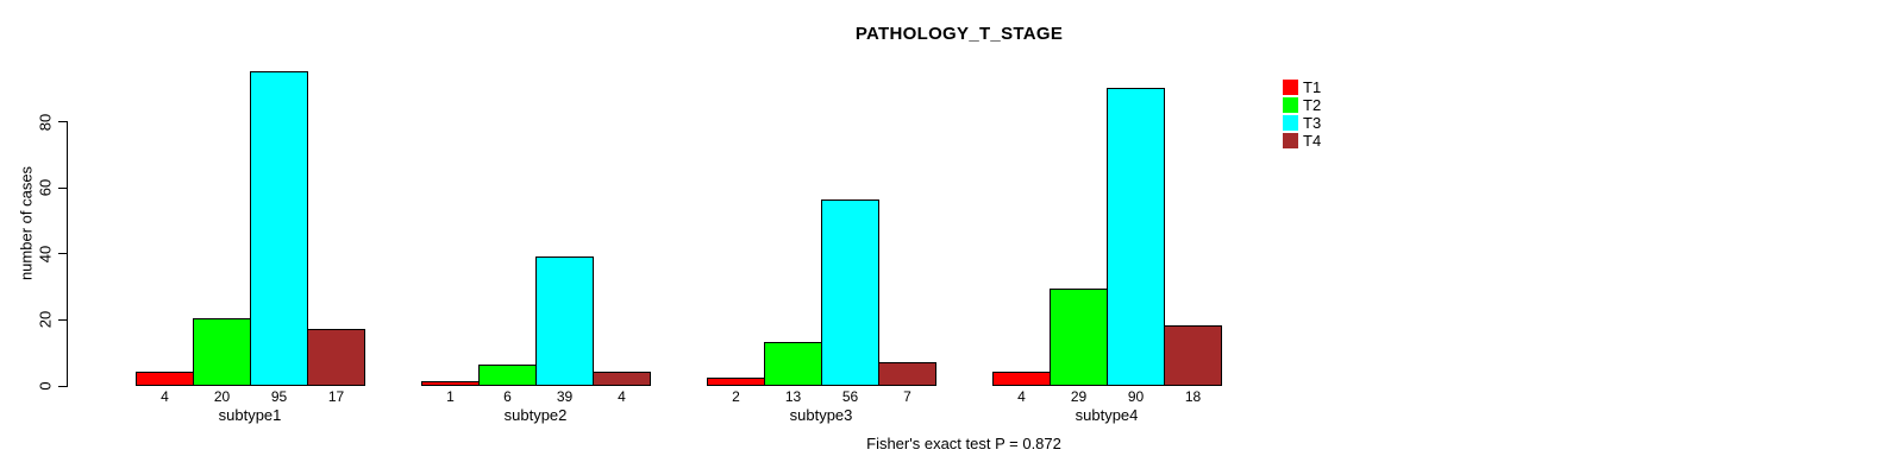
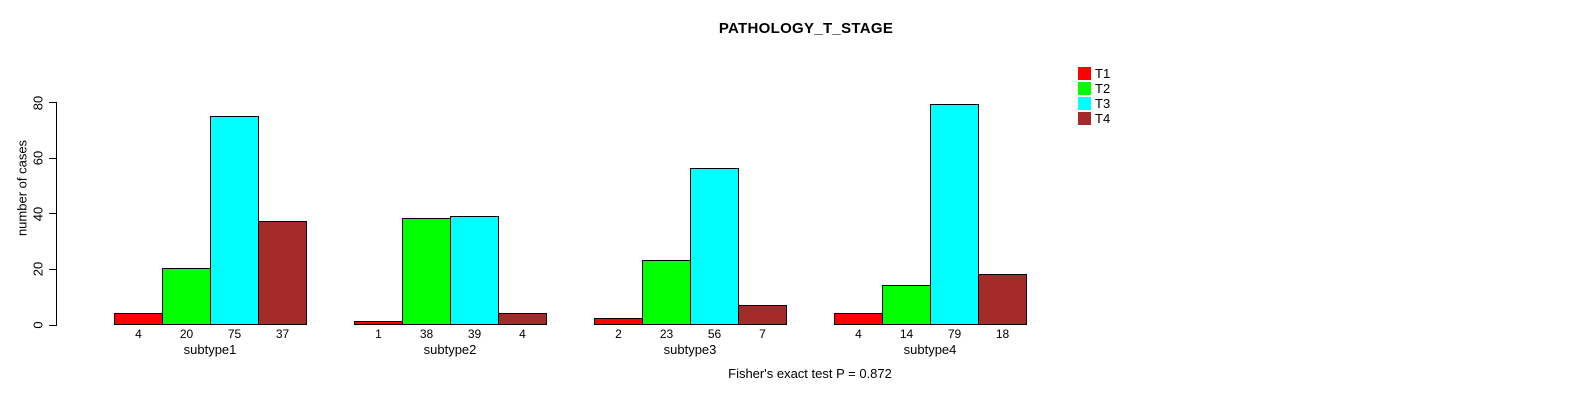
T3/subtype1: 95 -> 75
T4/subtype1: 17 -> 37
T2/subtype2: 6 -> 38
T2/subtype3: 13 -> 23
T2/subtype4: 29 -> 14
T3/subtype4: 90 -> 79
